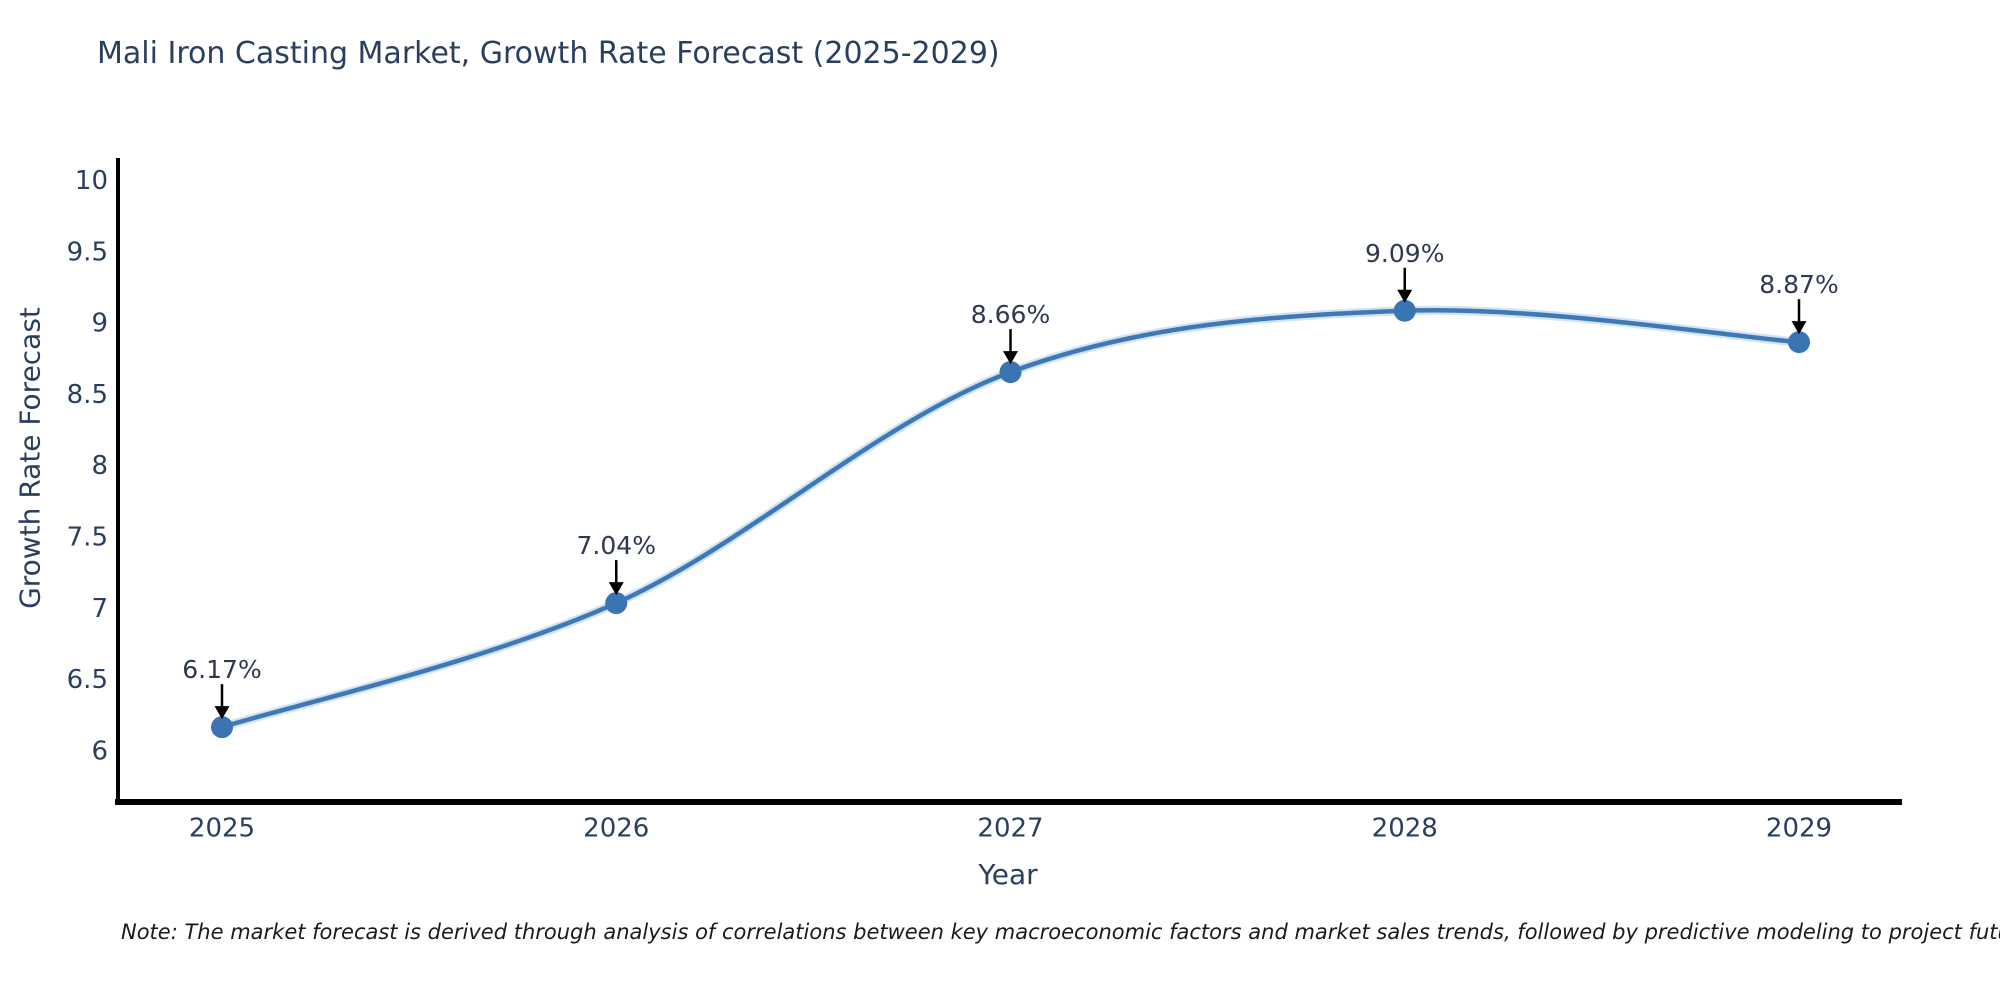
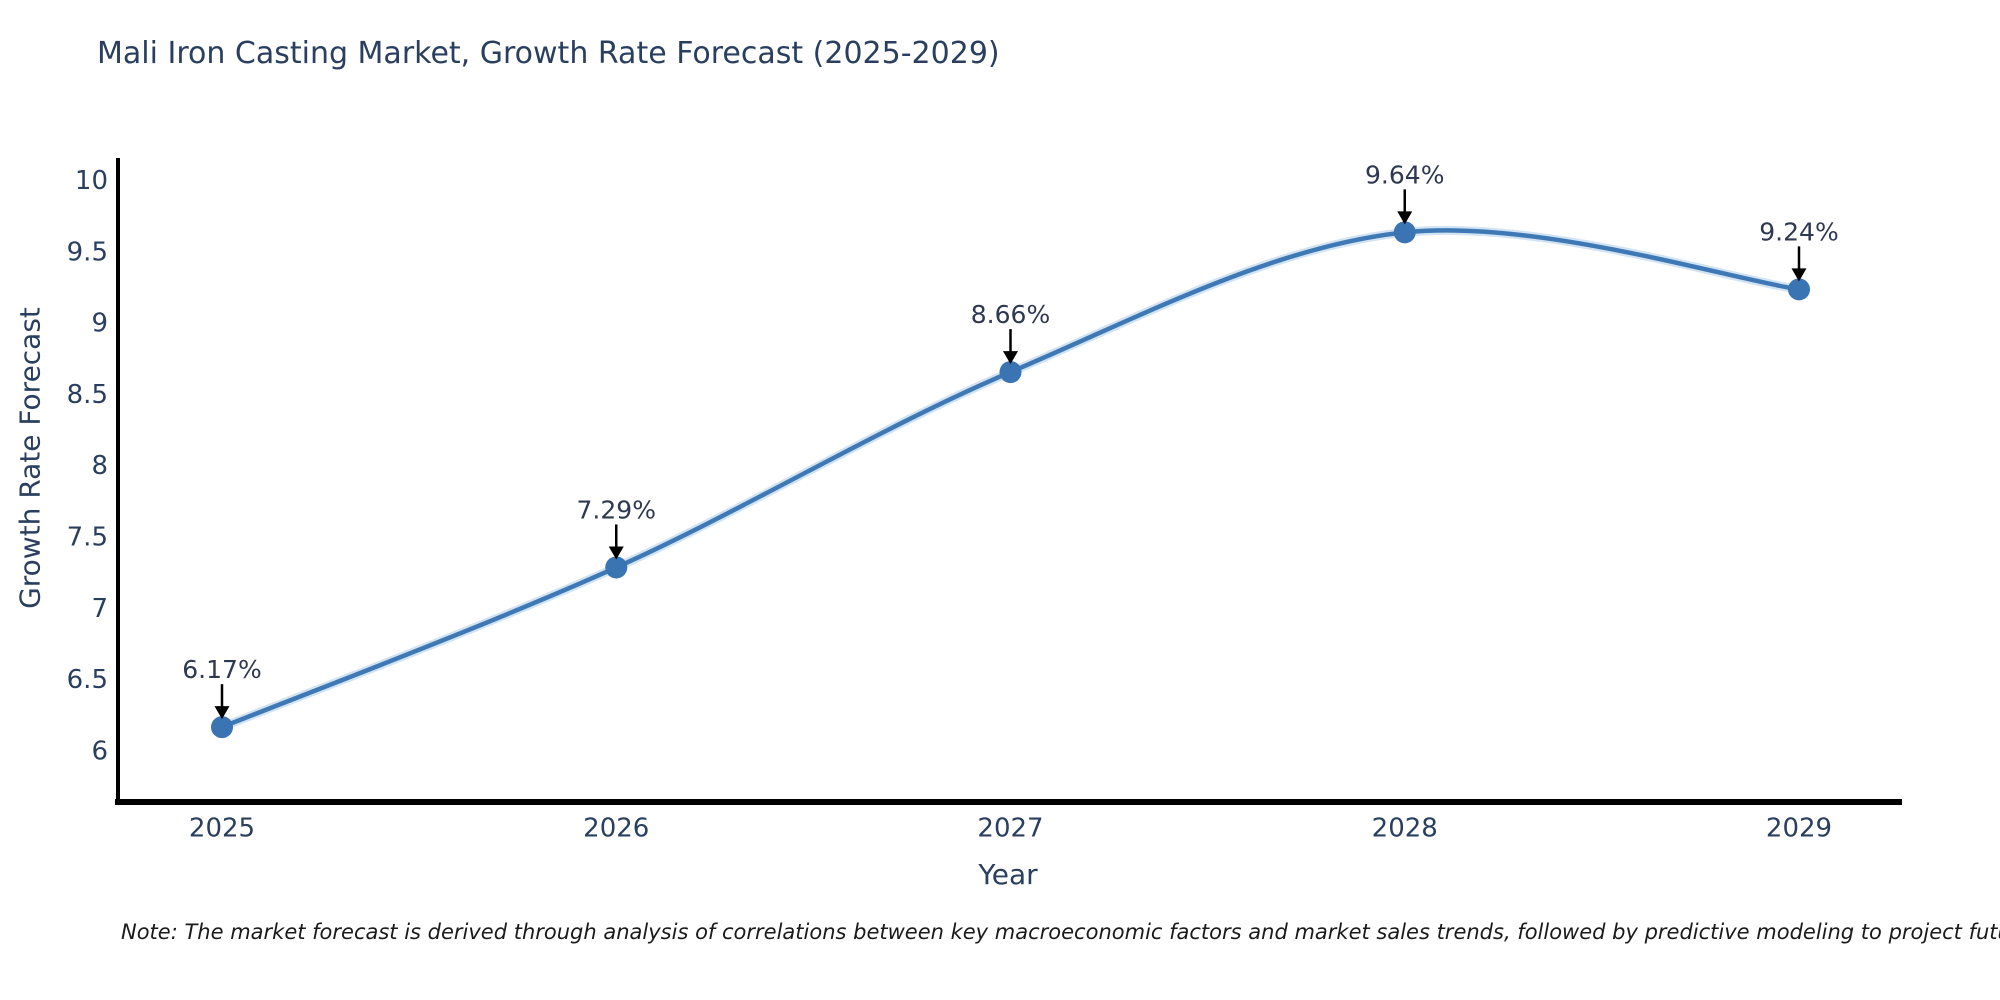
2026: 7.04% -> 7.29%
2028: 9.09% -> 9.64%
2029: 8.87% -> 9.24%
